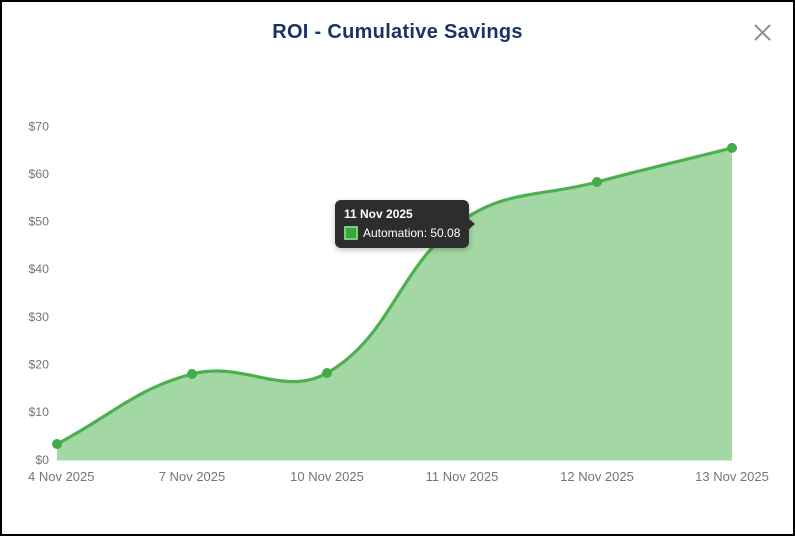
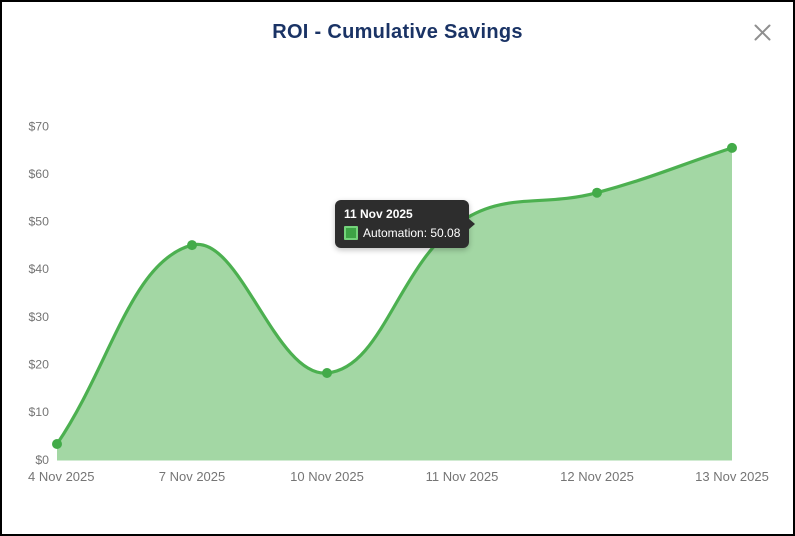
7 Nov 2025: $18 -> $45
12 Nov 2025: $58 -> $56
